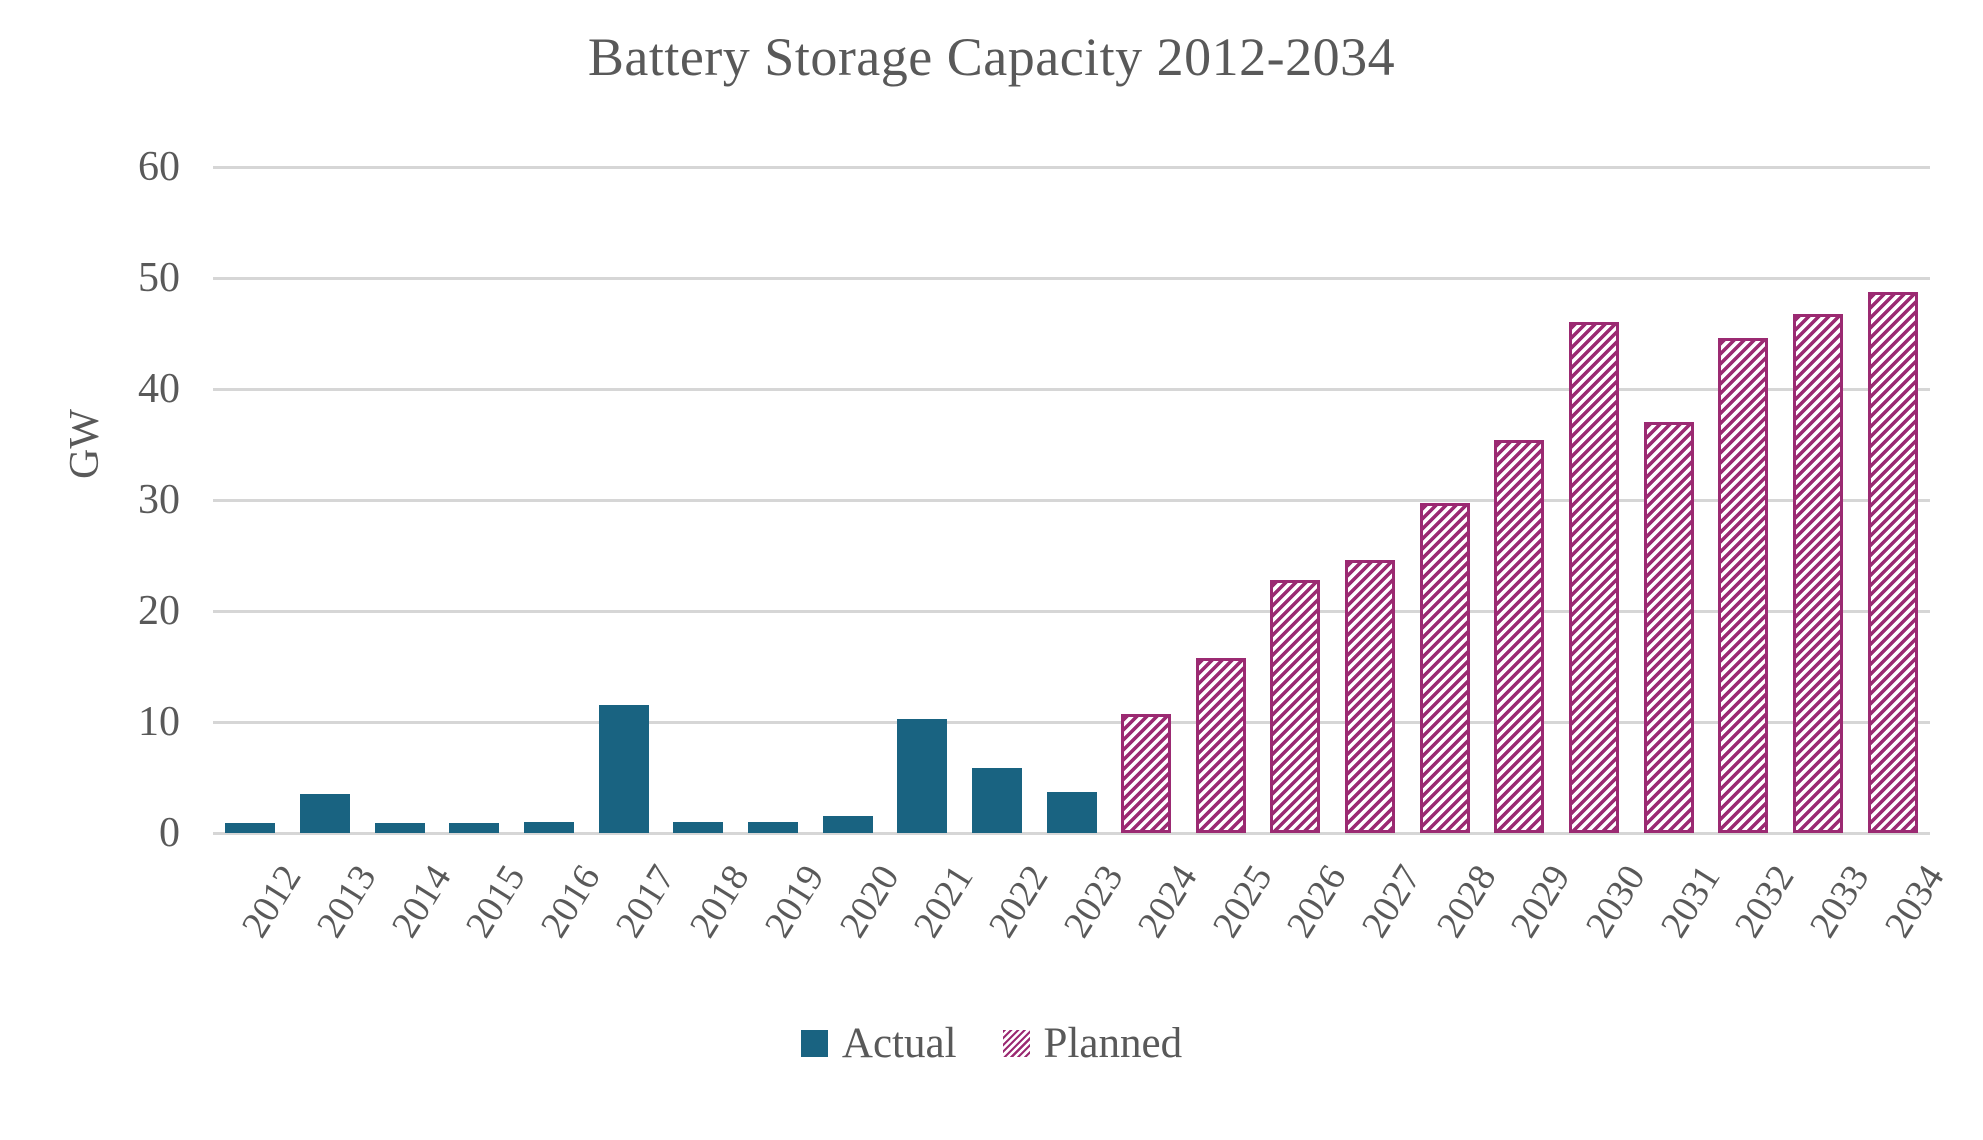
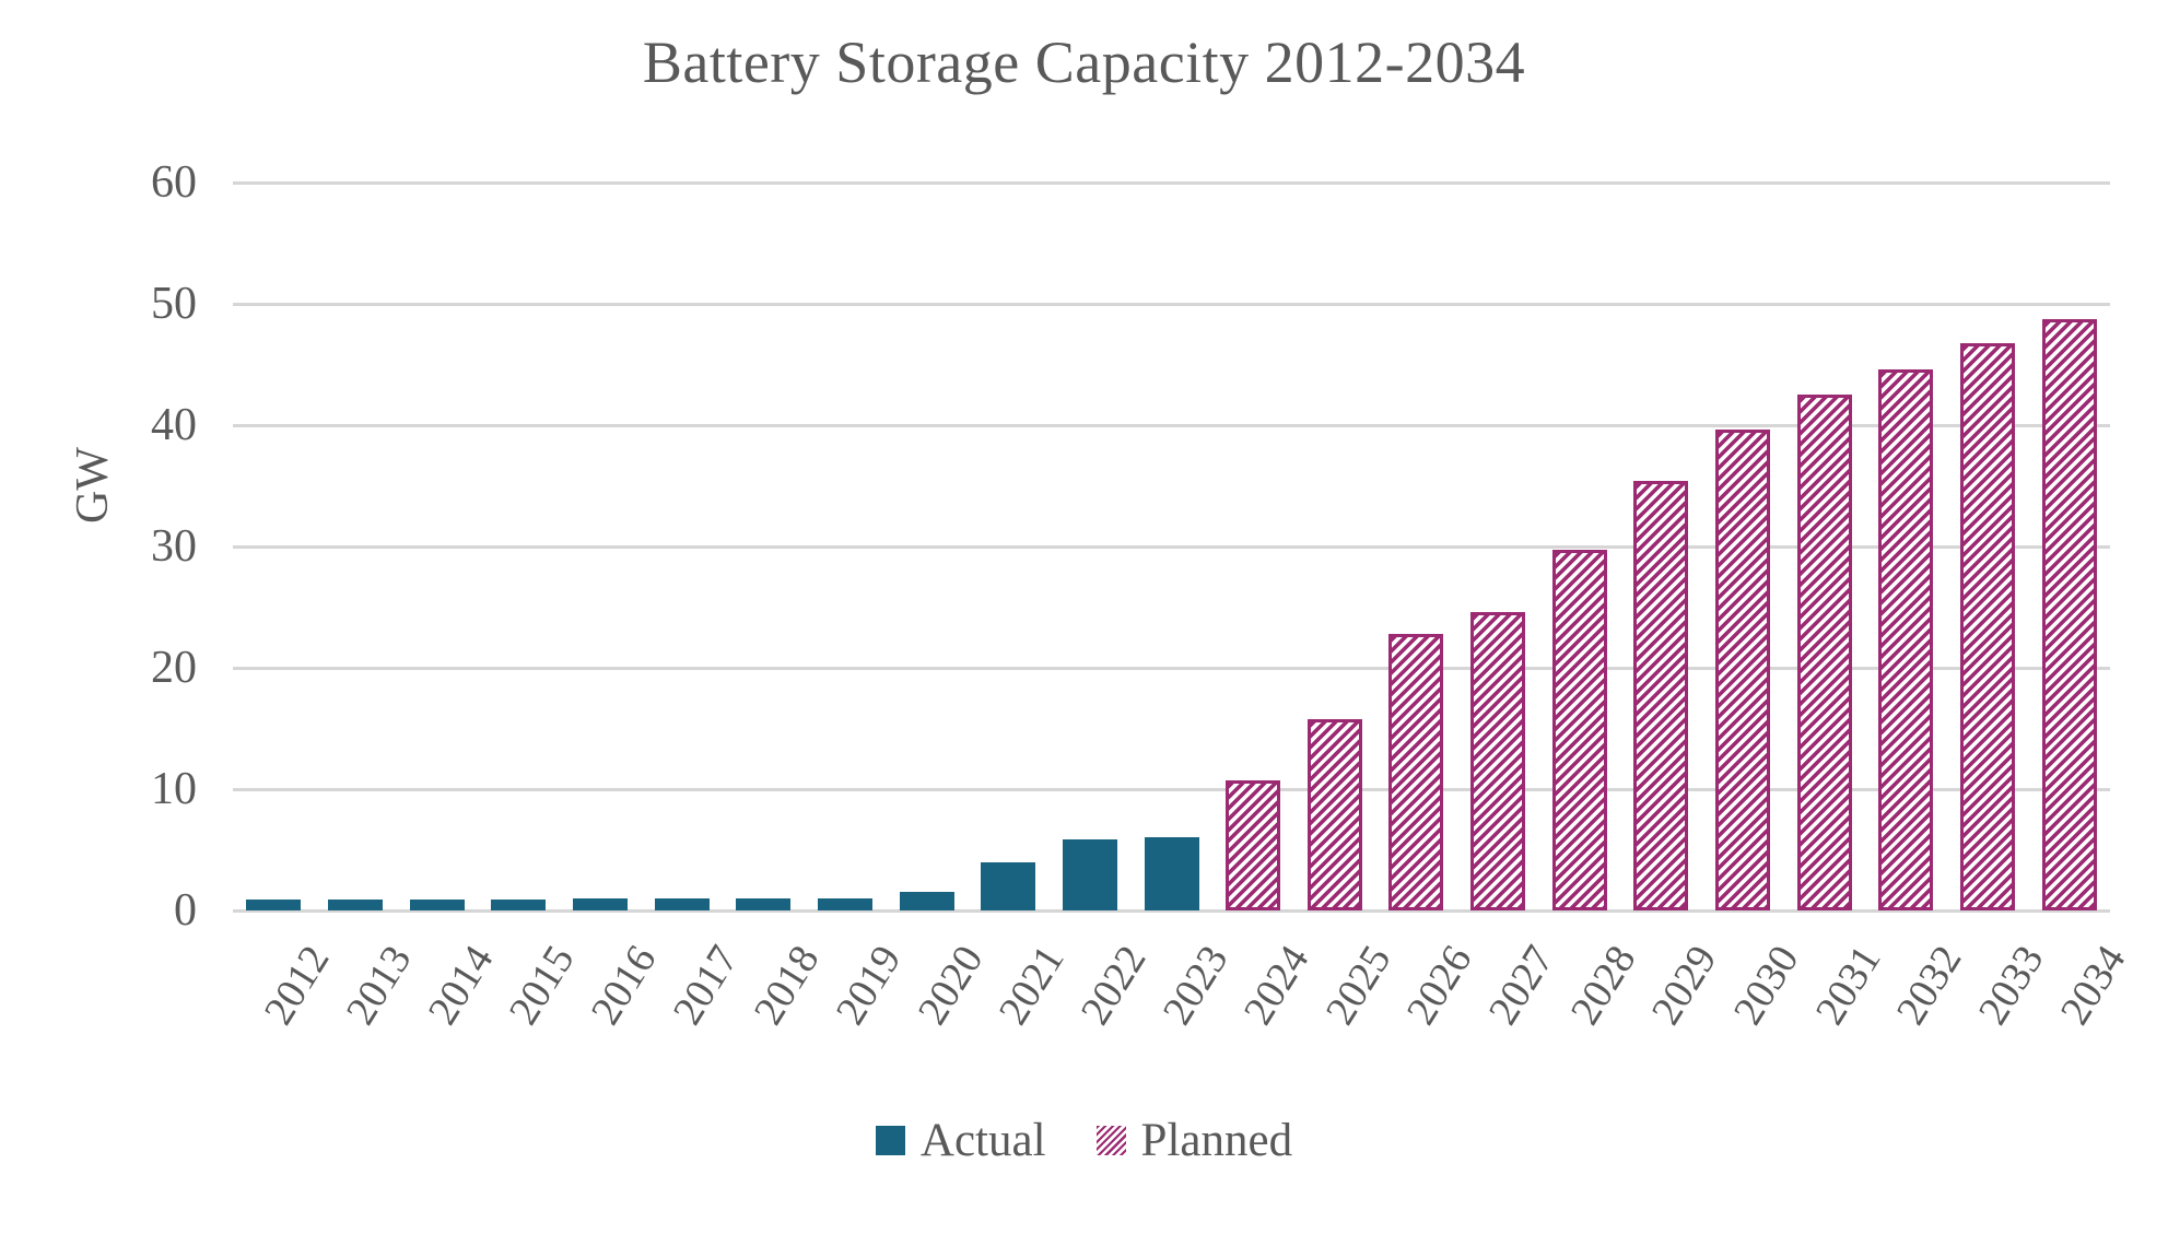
Actual/2013: 3.5 -> 0.9
Actual/2017: 11.5 -> 1.0
Actual/2021: 10.3 -> 4.0
Actual/2023: 3.7 -> 6.0
Planned/2030: 46.0 -> 39.6
Planned/2031: 37.0 -> 42.5
